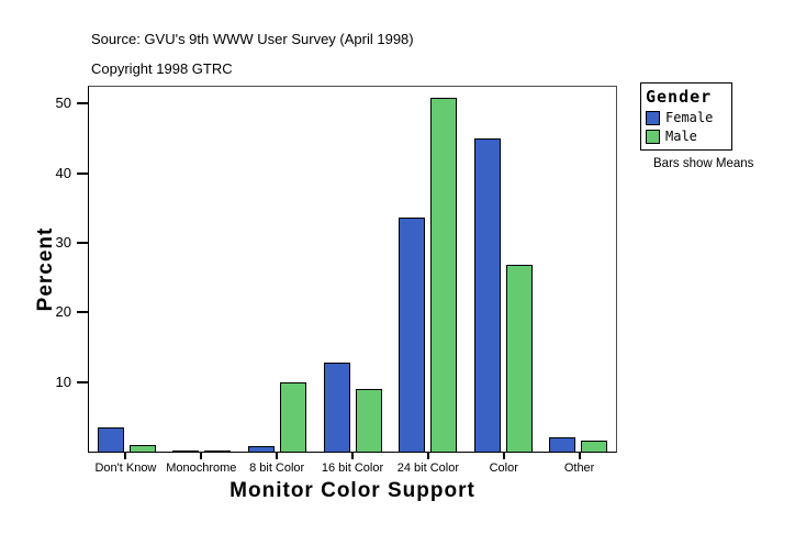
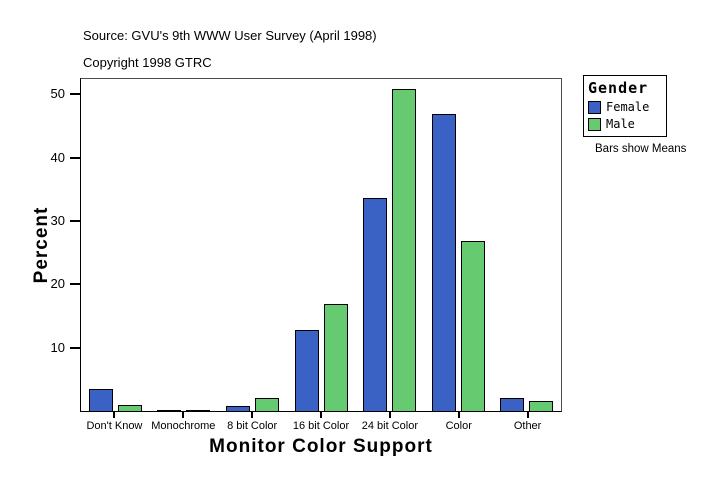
Male/8 bit Color: 10 -> 2
Male/16 bit Color: 9 -> 17
Female/Color: 45 -> 47
